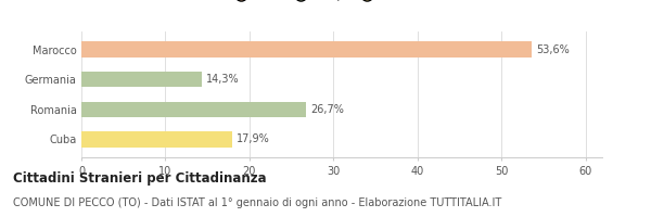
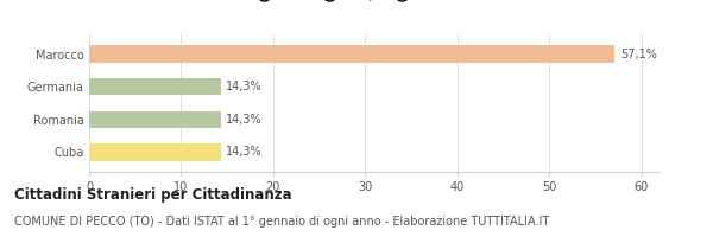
Marocco: 53,6% -> 57,1%
Romania: 26,7% -> 14,3%
Cuba: 17,9% -> 14,3%
